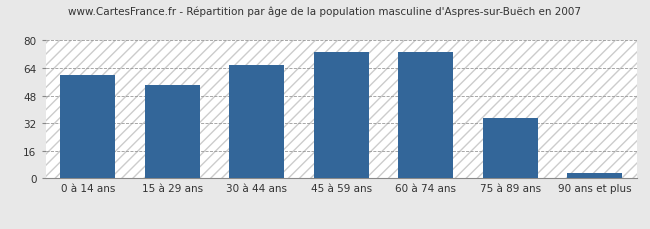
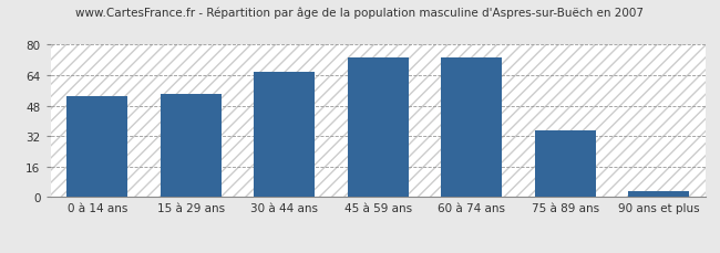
0 à 14 ans: 60 -> 53
